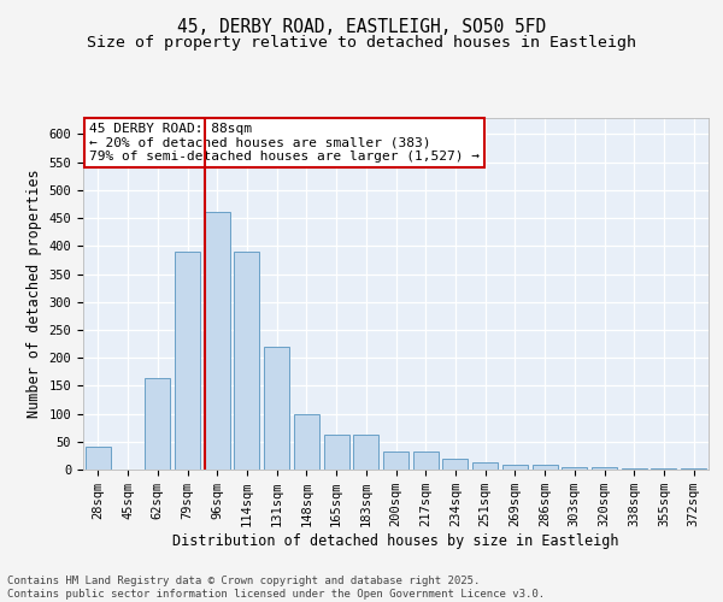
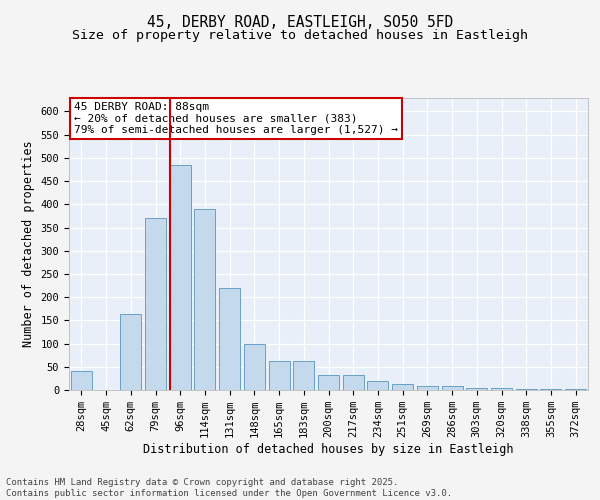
79sqm: 390 -> 370
96sqm: 460 -> 485
